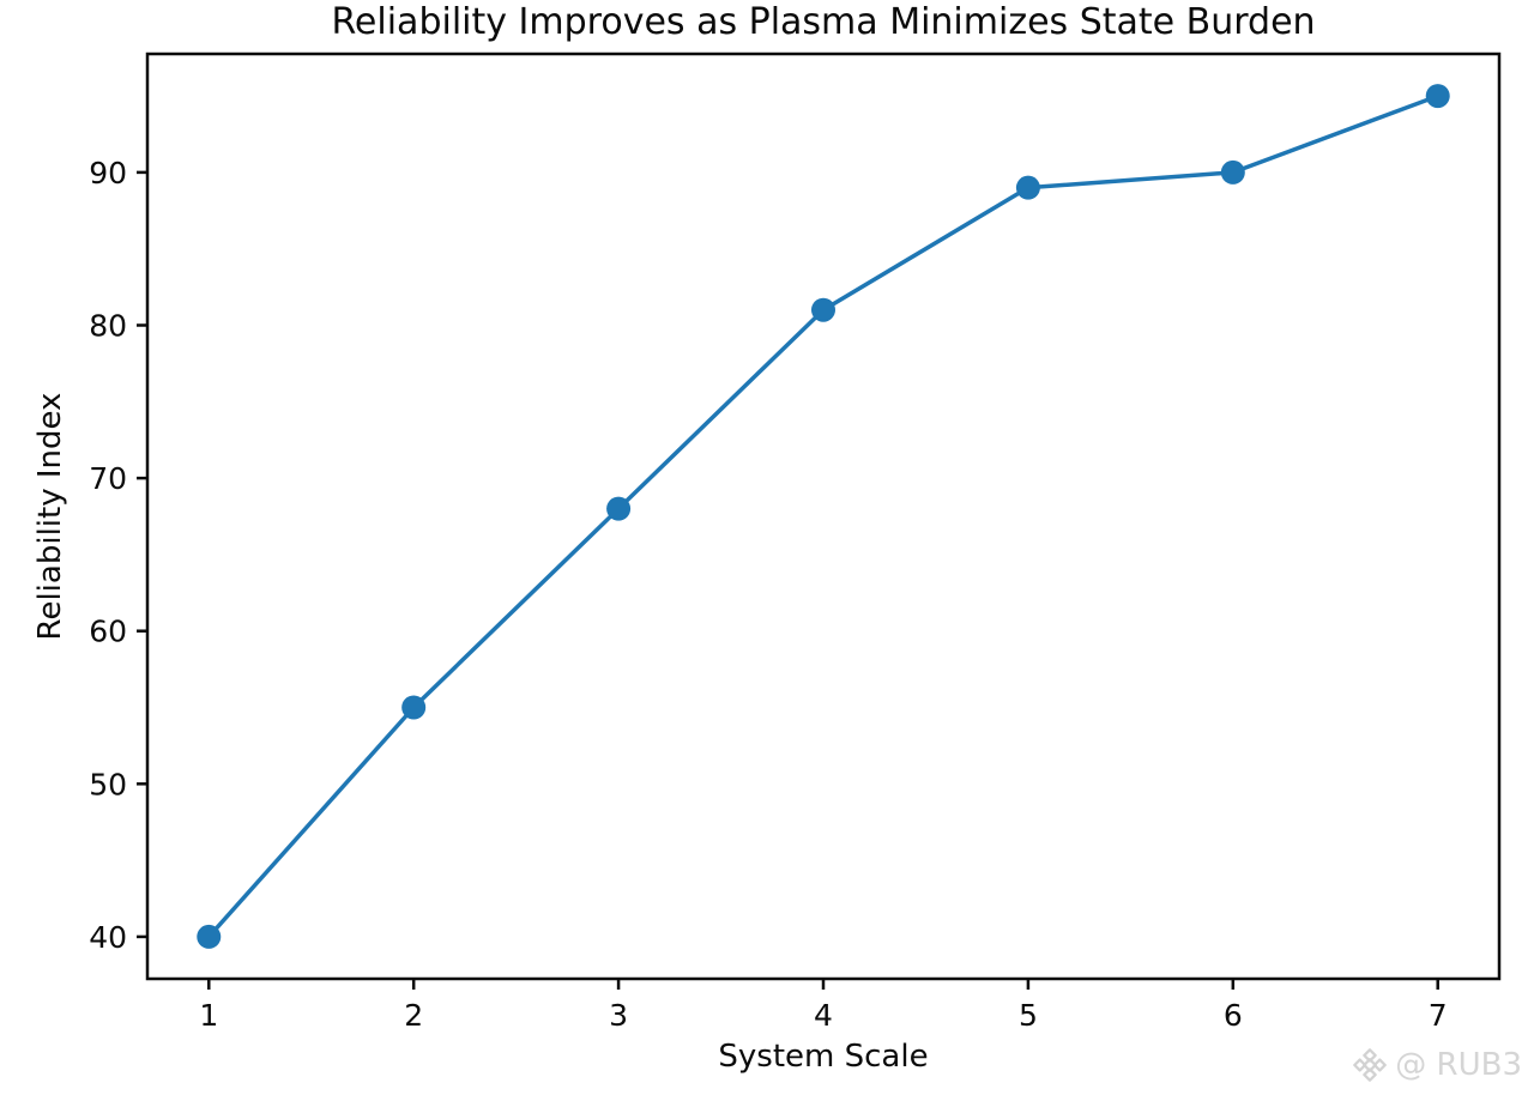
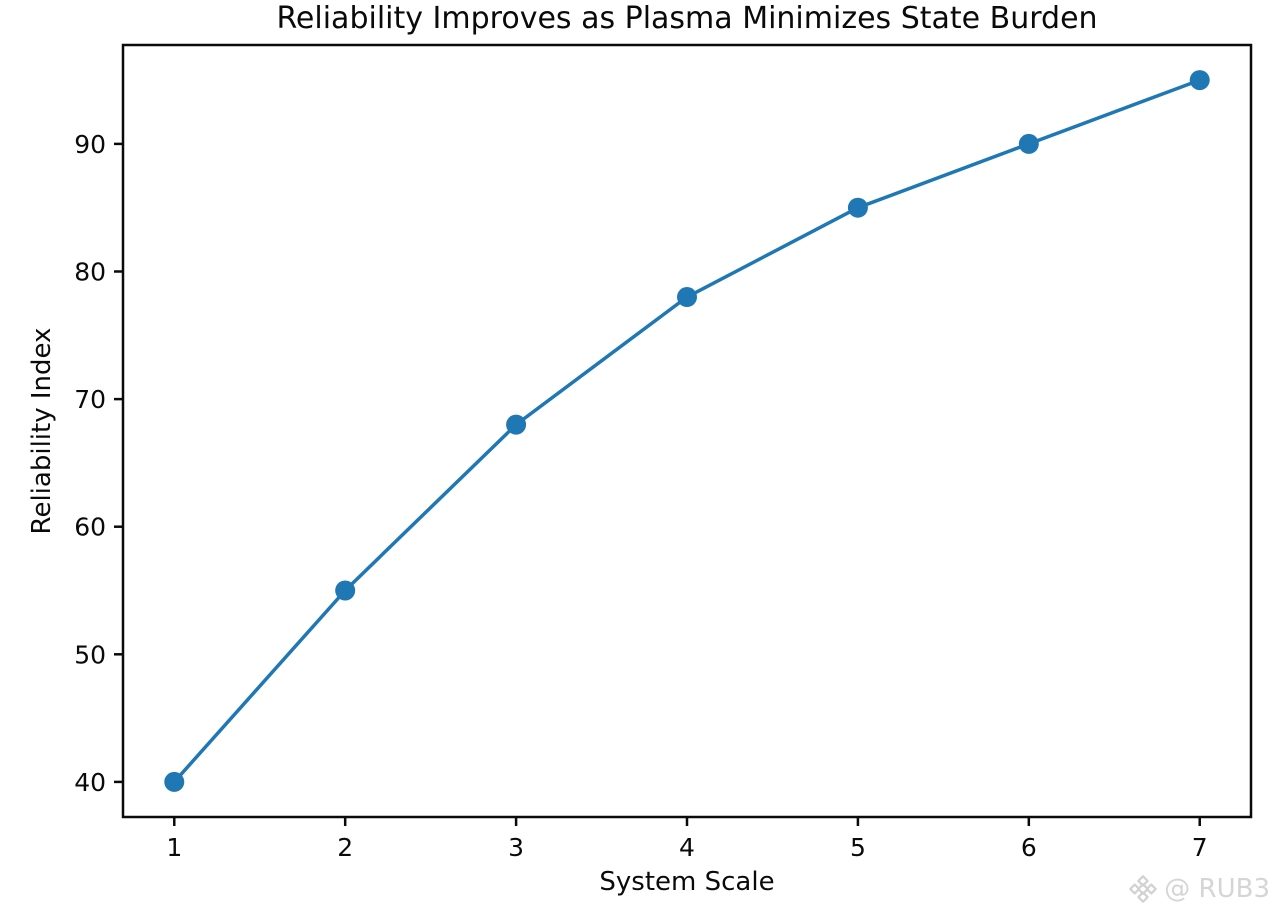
4: 81 -> 78
5: 89 -> 85
